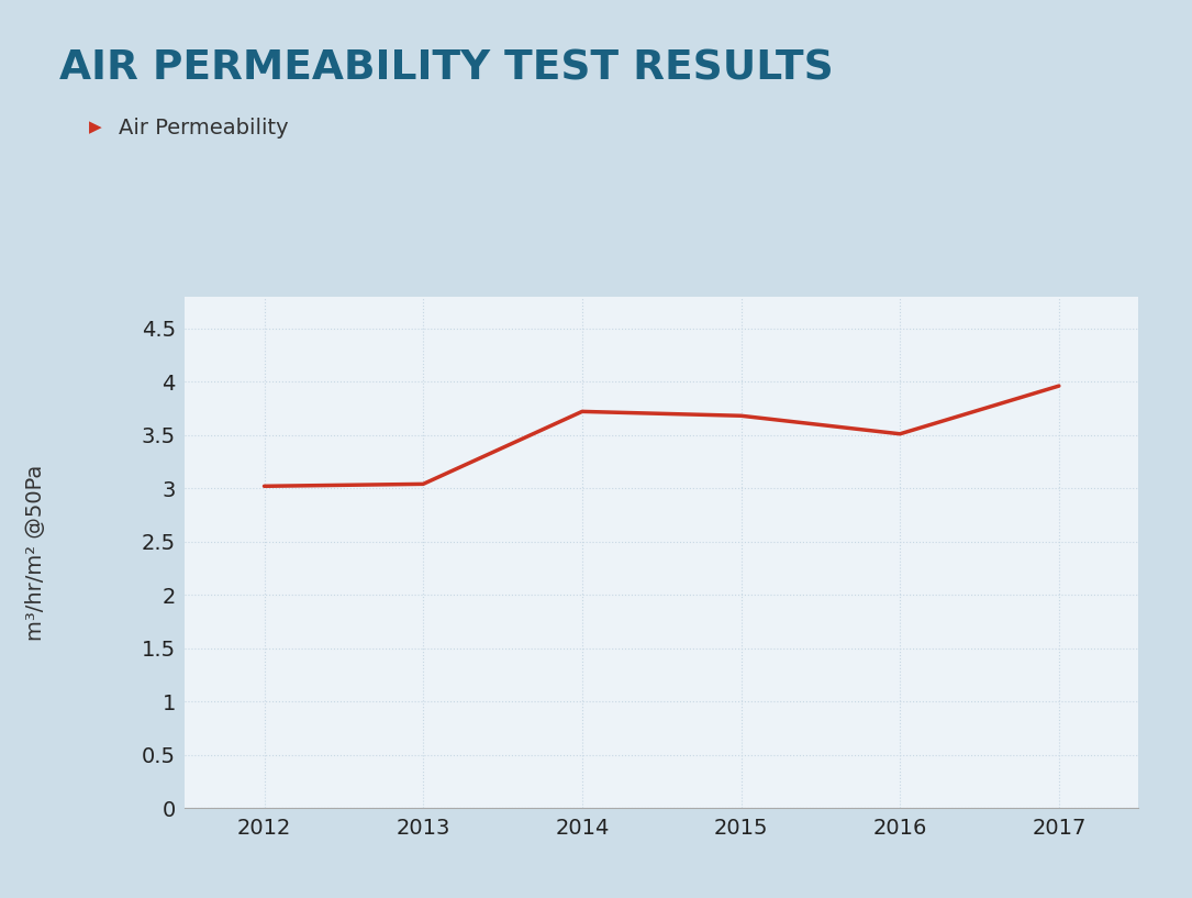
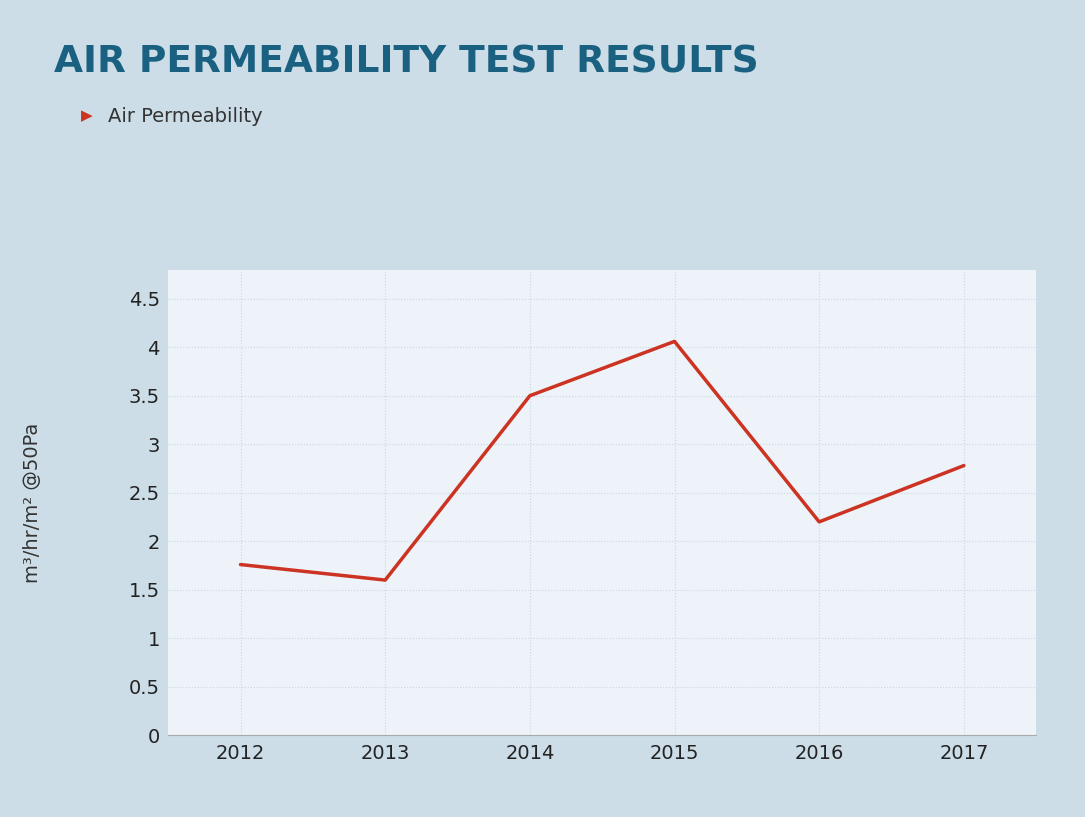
2012: 3.02 -> 1.76
2013: 3.04 -> 1.60
2014: 3.72 -> 3.50
2015: 3.68 -> 4.06
2016: 3.51 -> 2.20
2017: 3.96 -> 2.78
